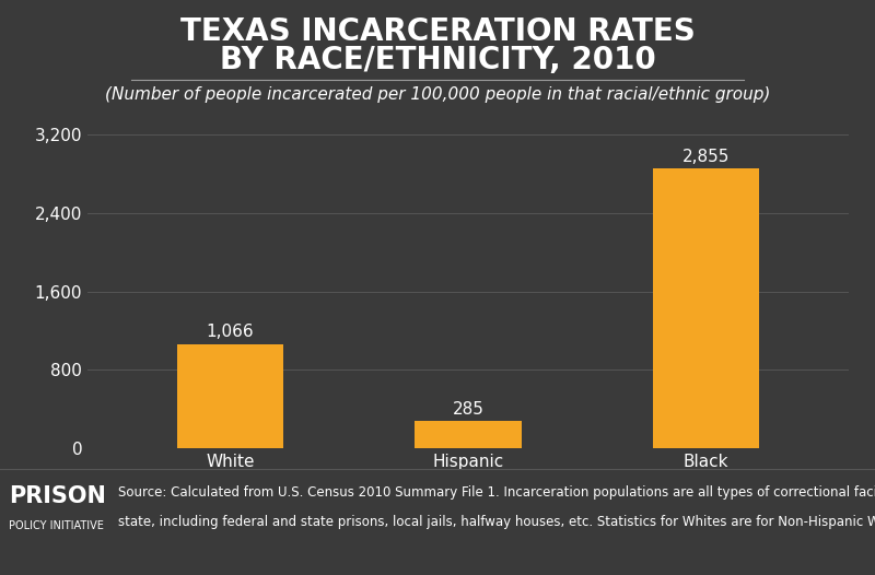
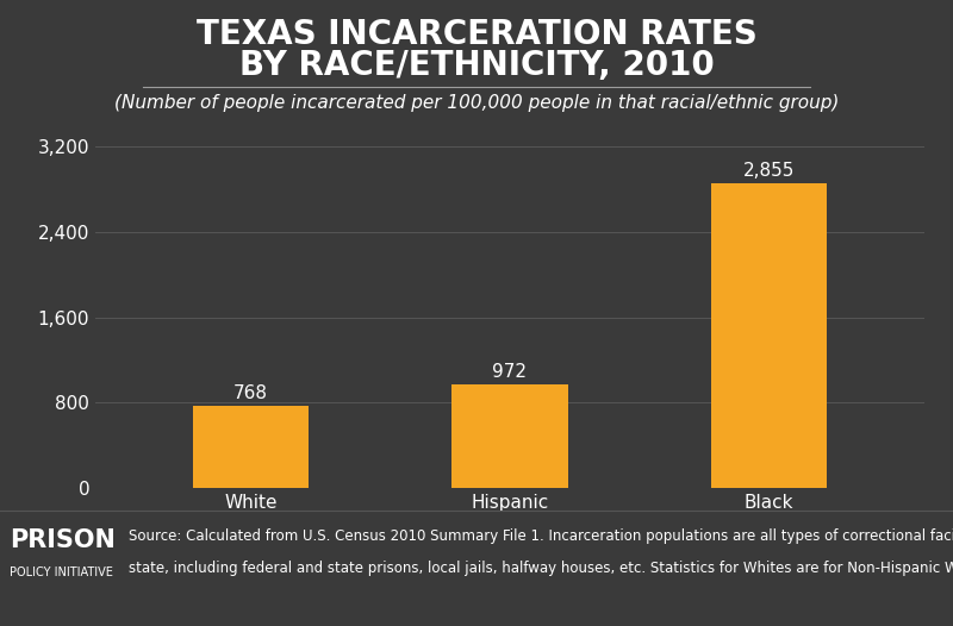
White: 1,066 -> 768
Hispanic: 285 -> 972
